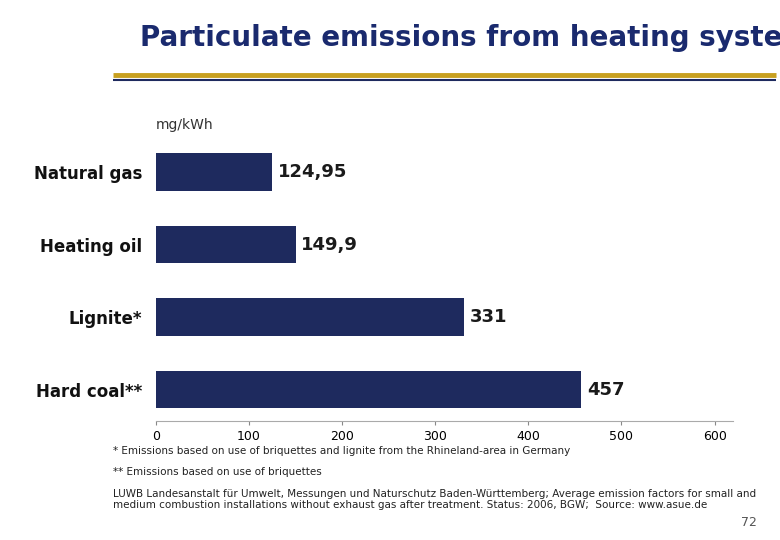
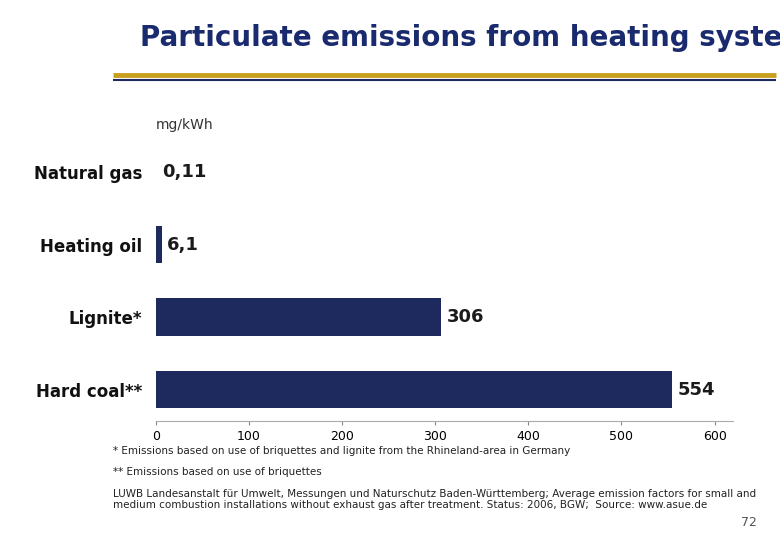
Natural gas: 124,95 -> 0,11
Heating oil: 149,9 -> 6,1
Lignite*: 331 -> 306
Hard coal**: 457 -> 554
